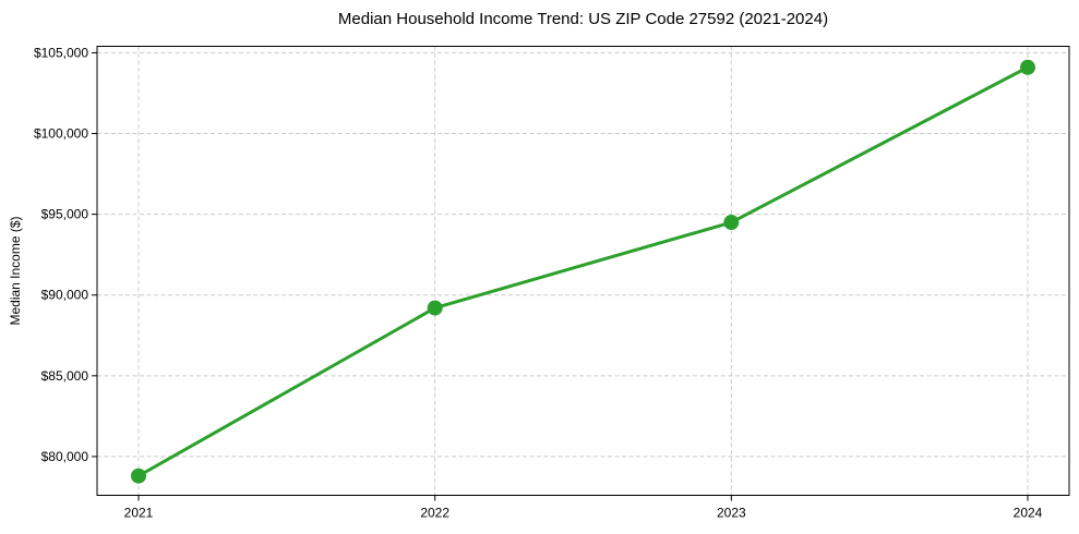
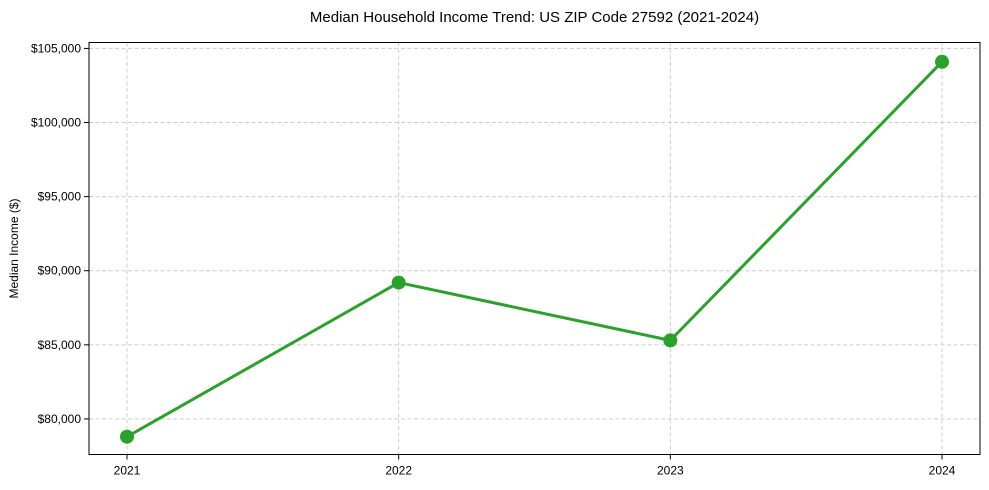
2023: $94500 -> $85300
